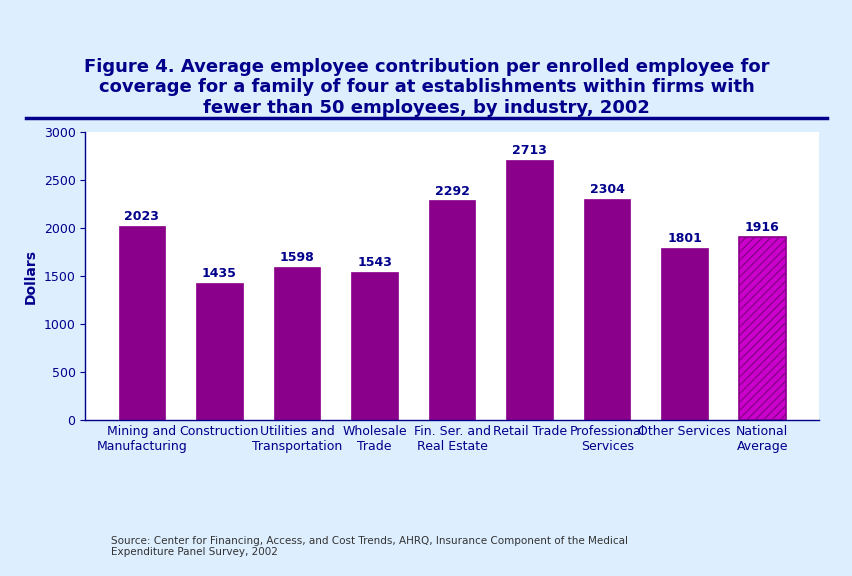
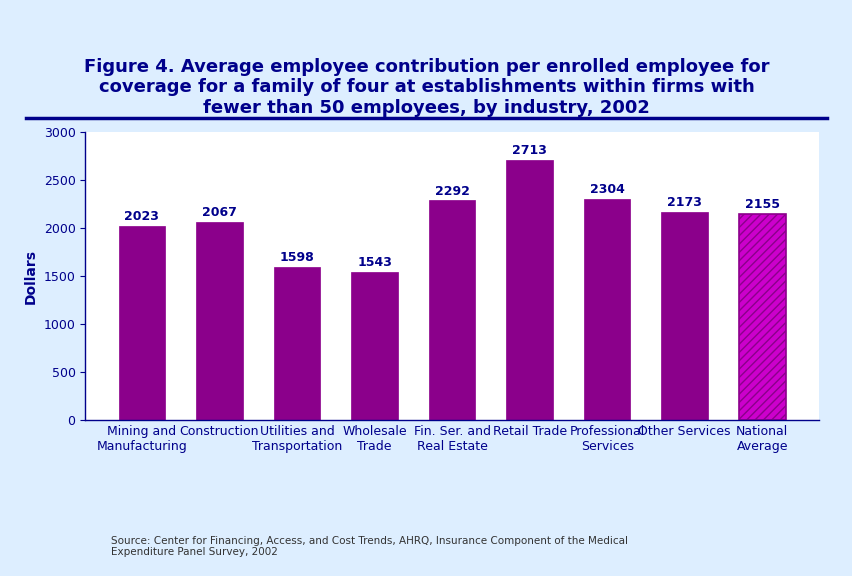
Construction: 1435 -> 2067
Other Services: 1801 -> 2173
National Average: 1916 -> 2155
